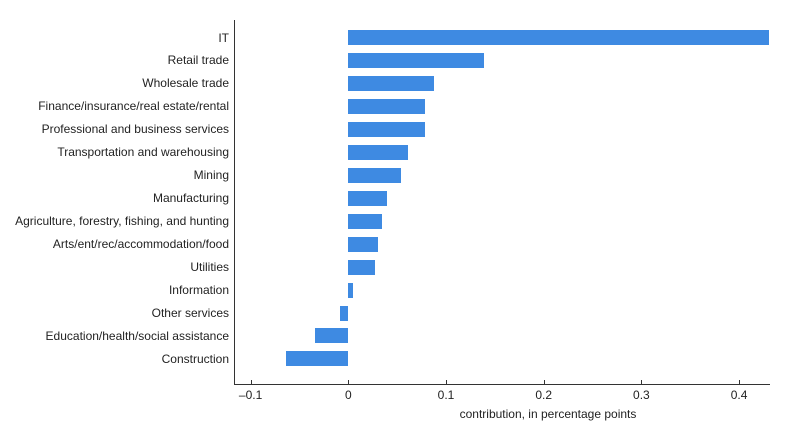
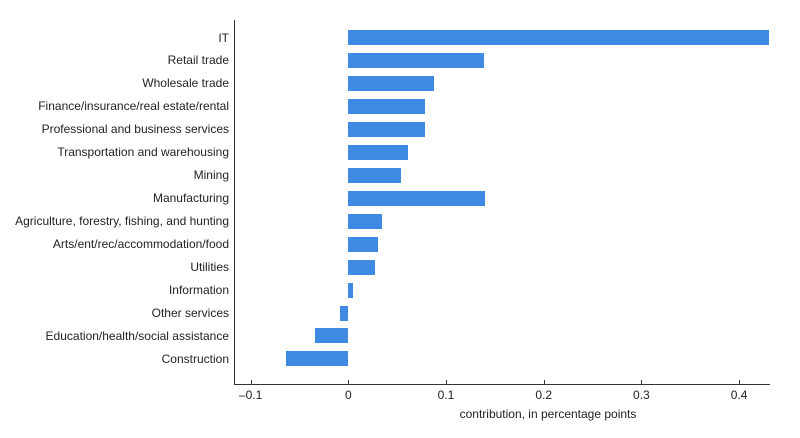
Manufacturing: 0.04 -> 0.14
